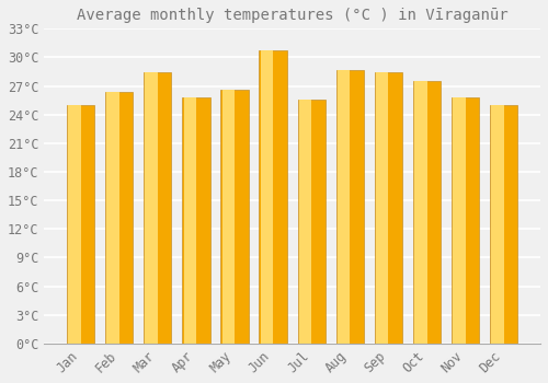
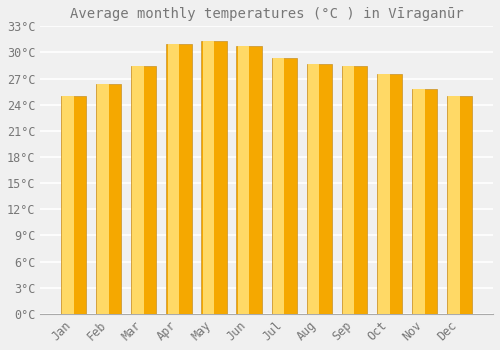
Apr: 25.8°C -> 31.0°C
May: 26.6°C -> 31.3°C
Jul: 25.6°C -> 29.4°C
